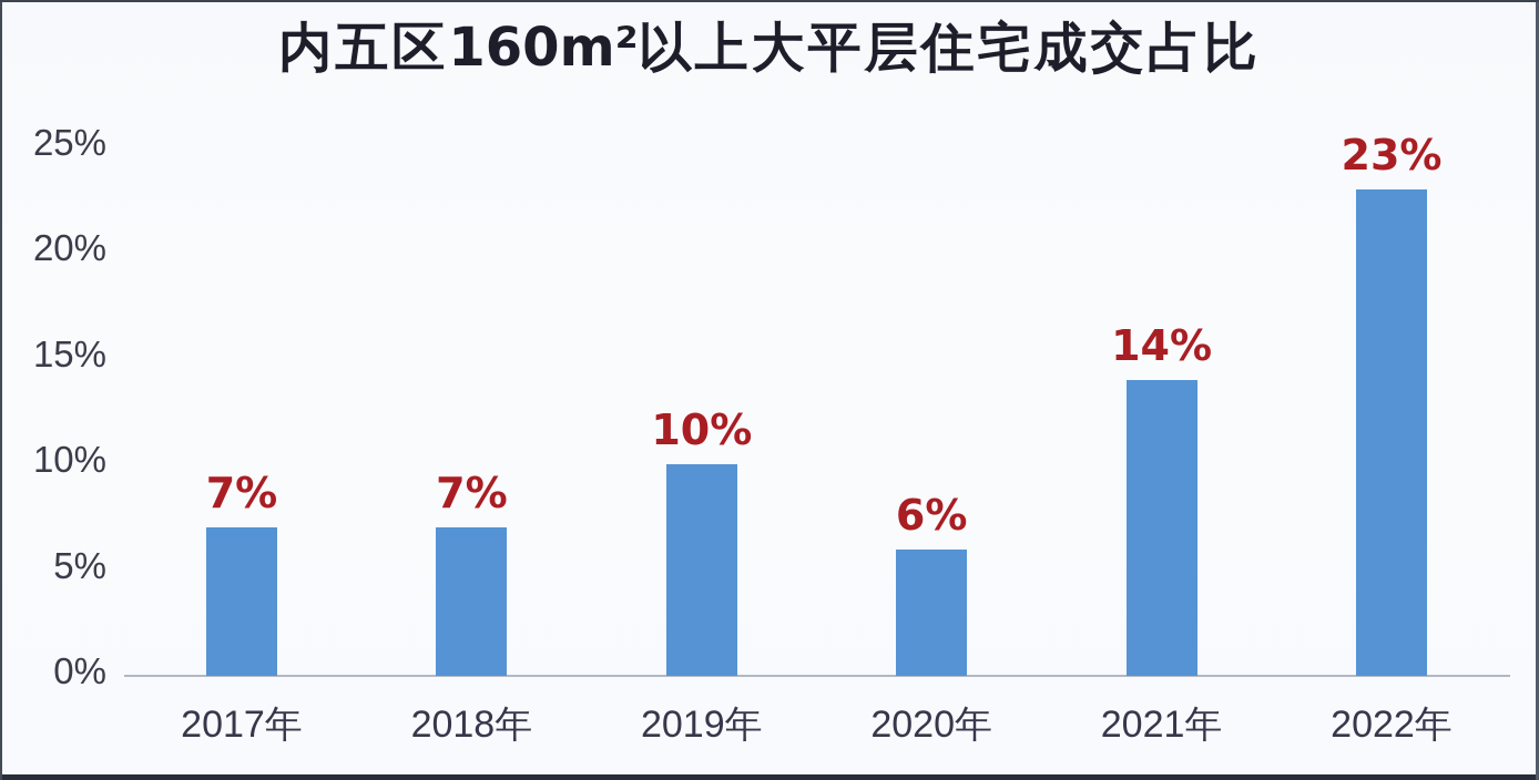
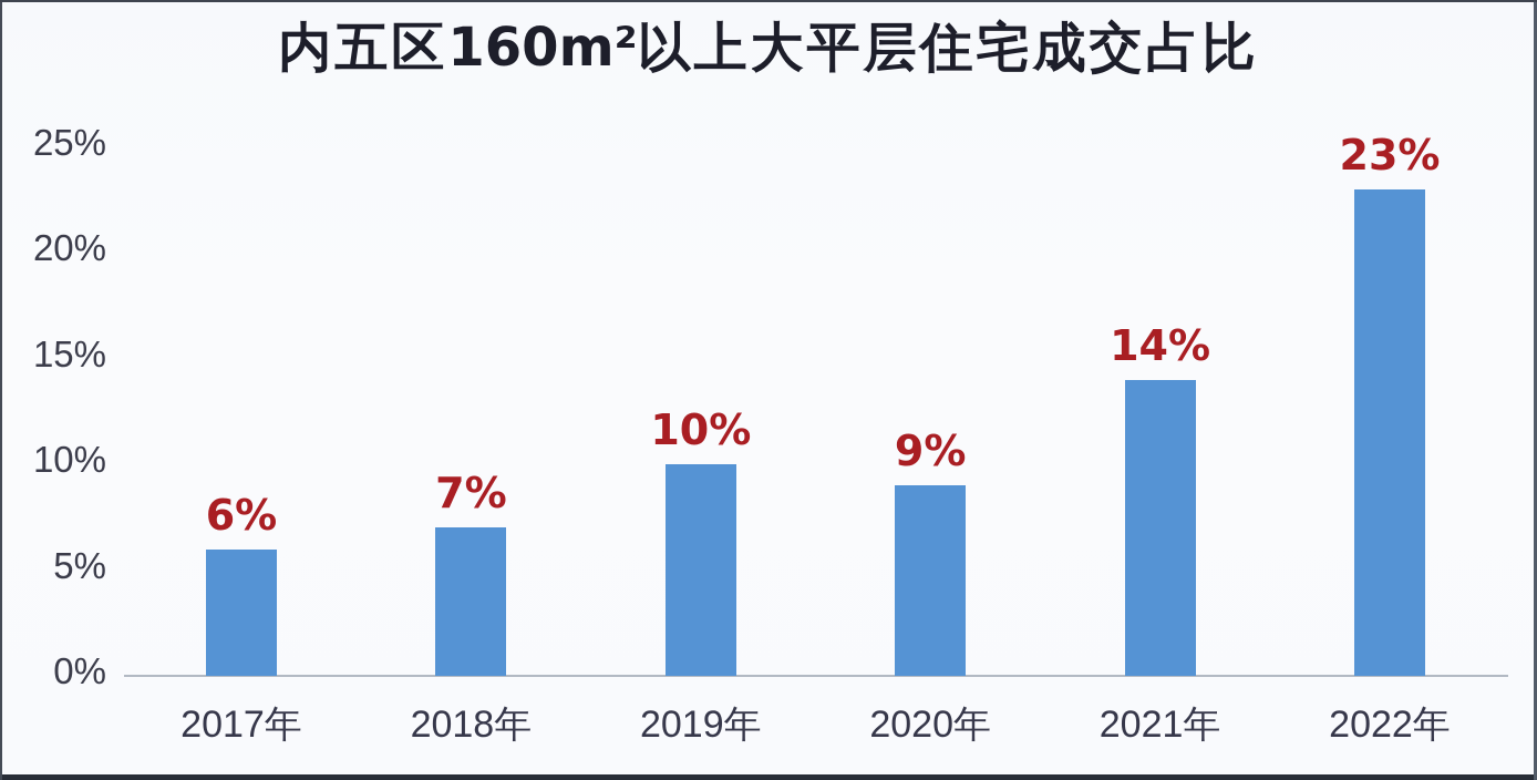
2017年: 7% -> 6%
2020年: 6% -> 9%
